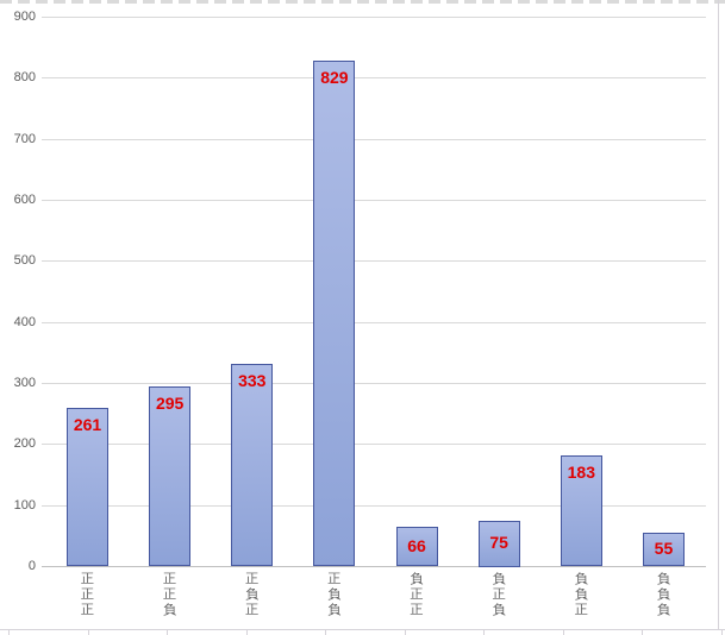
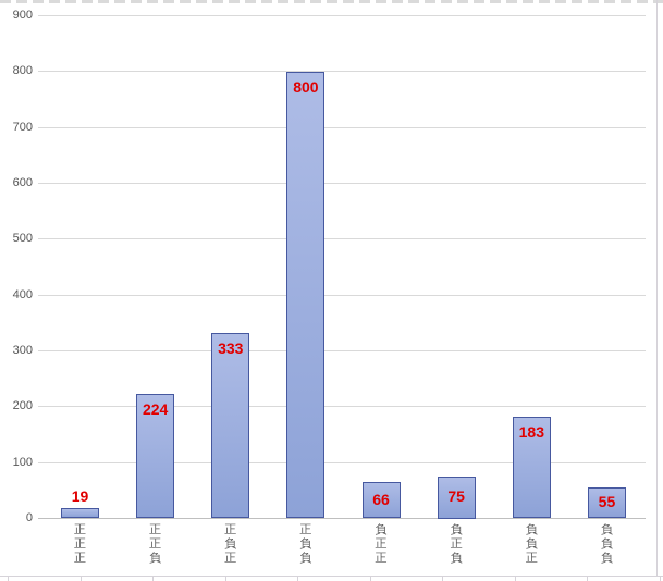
正正正: 261 -> 19
正正負: 295 -> 224
正負負: 829 -> 800
